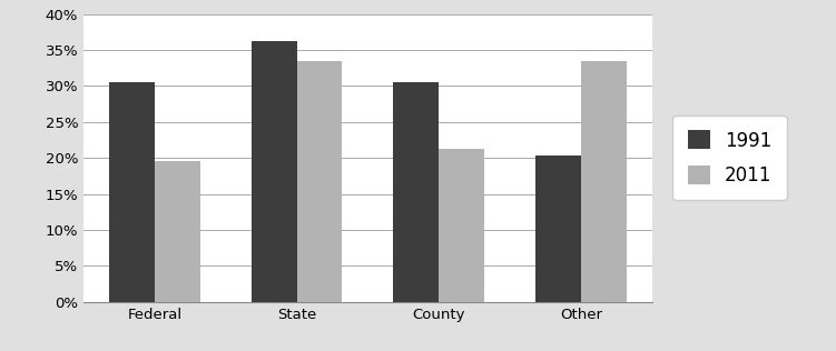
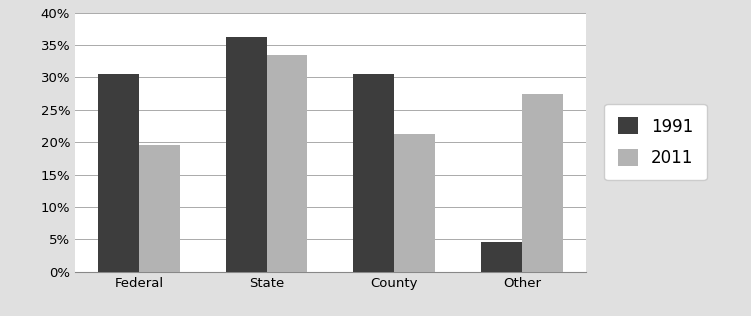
1991/Other: 20.4% -> 4.6%
2011/Other: 33.4% -> 27.4%
